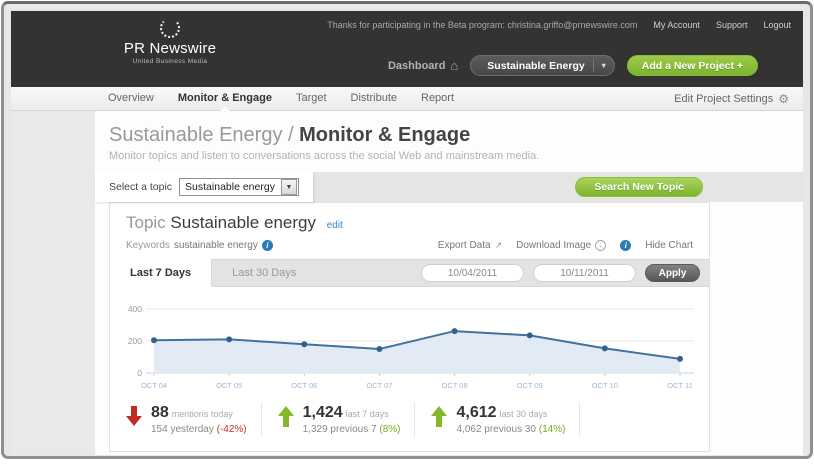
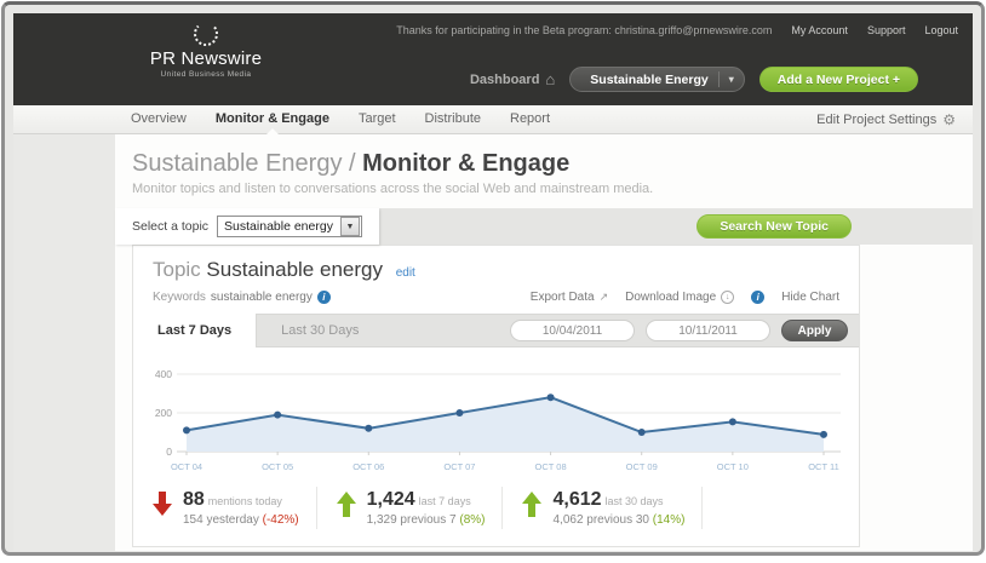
OCT 04: 200 -> 110
OCT 05: 210 -> 190
OCT 06: 180 -> 120
OCT 07: 150 -> 200
OCT 08: 260 -> 280
OCT 09: 240 -> 100
